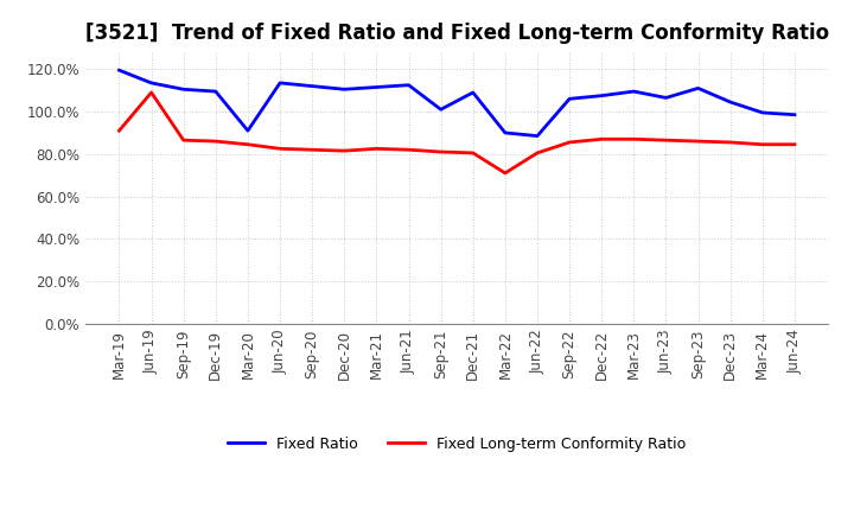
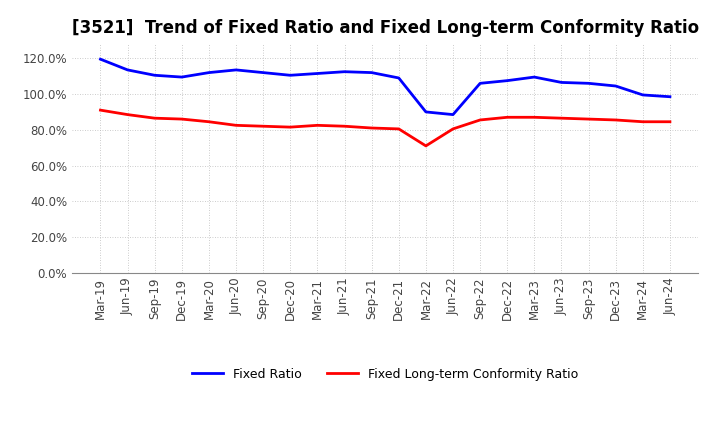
Fixed Long-term Conformity Ratio/Jun-19: 109% -> 88%
Fixed Ratio/Mar-20: 91% -> 112%
Fixed Ratio/Sep-21: 101% -> 112%
Fixed Ratio/Sep-23: 111% -> 106%
